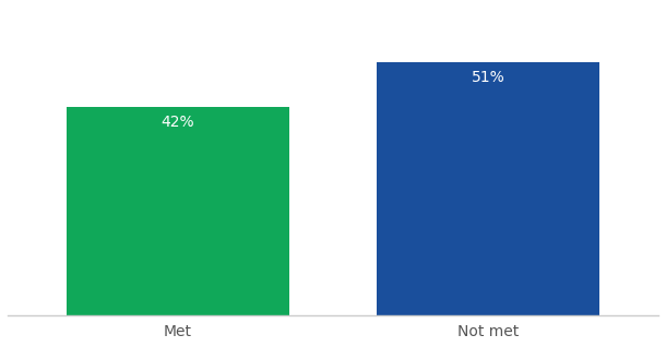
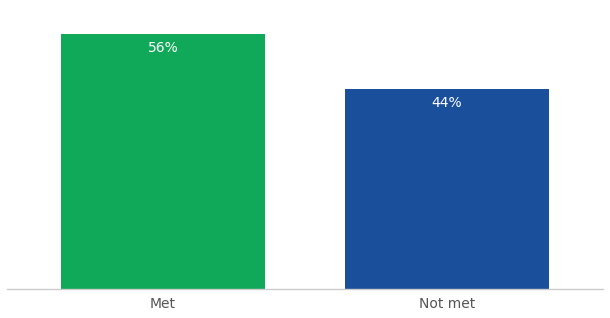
Met: 42% -> 56%
Not met: 51% -> 44%
